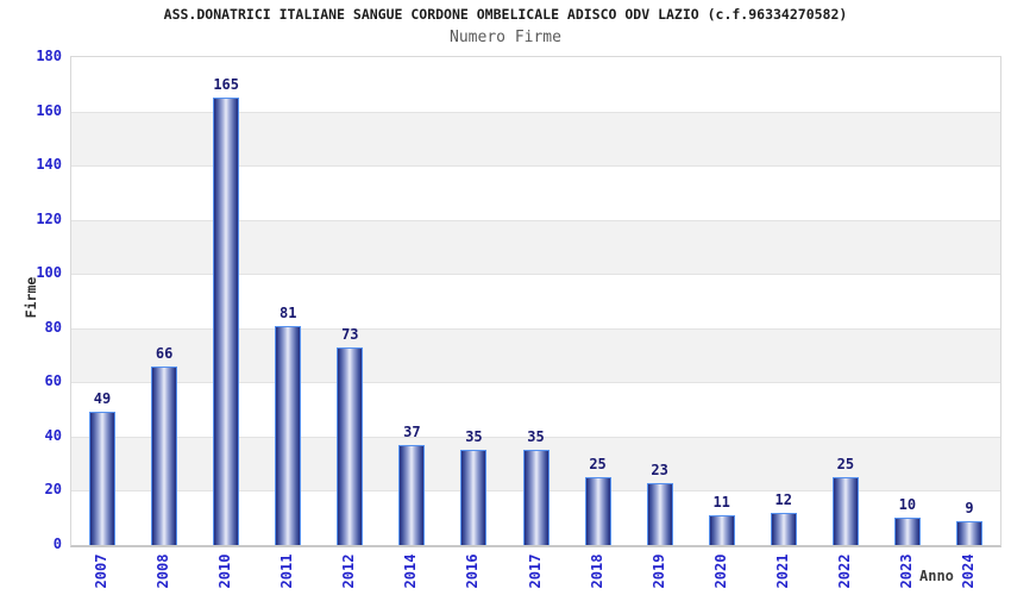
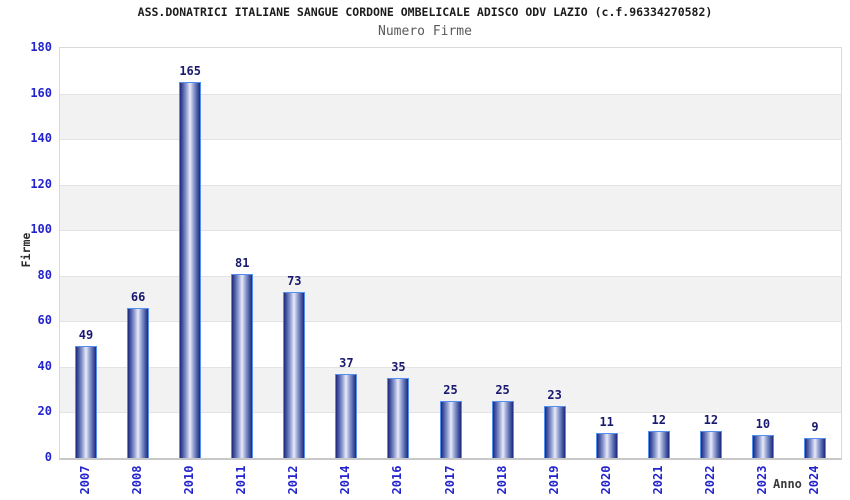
2017: 35 -> 25
2022: 25 -> 12
